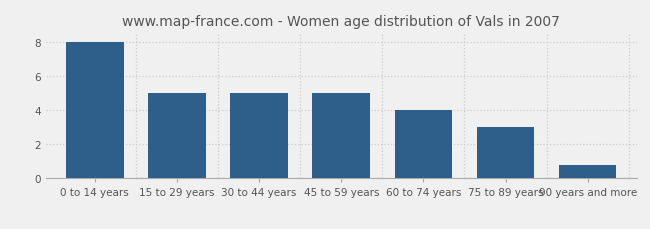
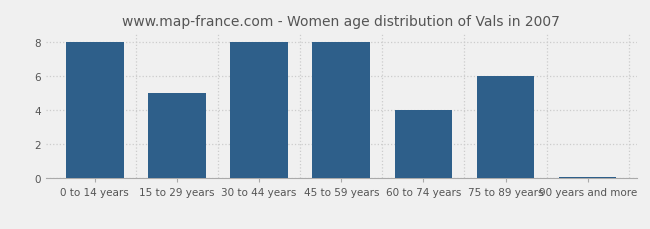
30 to 44 years: 5.0 -> 8.0
45 to 59 years: 5.0 -> 8.0
75 to 89 years: 3.0 -> 6.0
90 years and more: 0.8 -> 0.1
